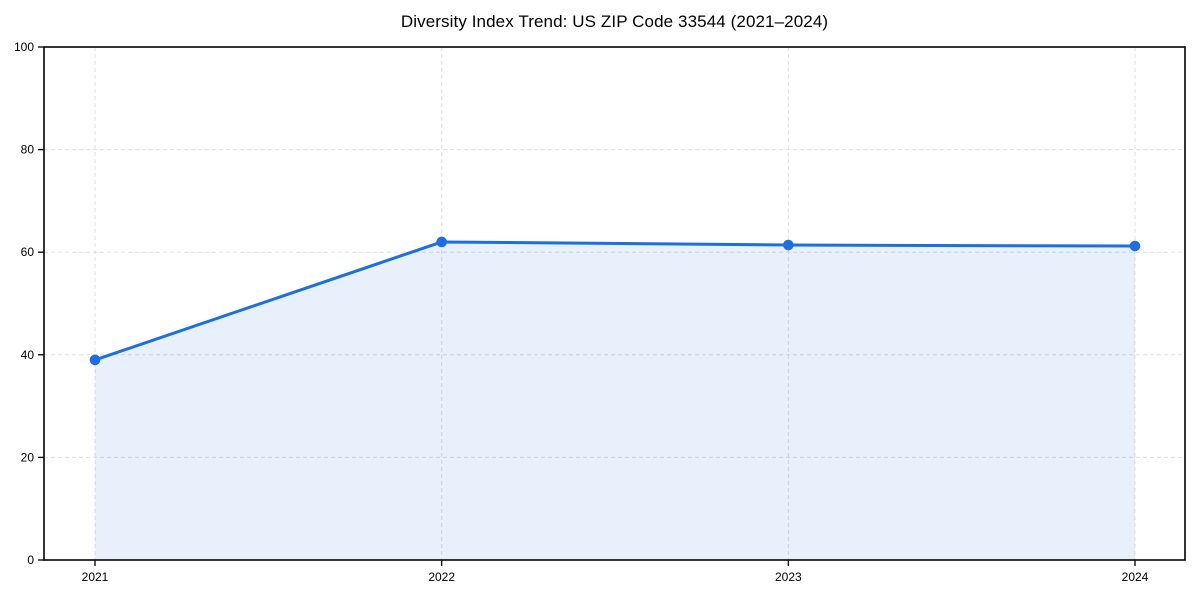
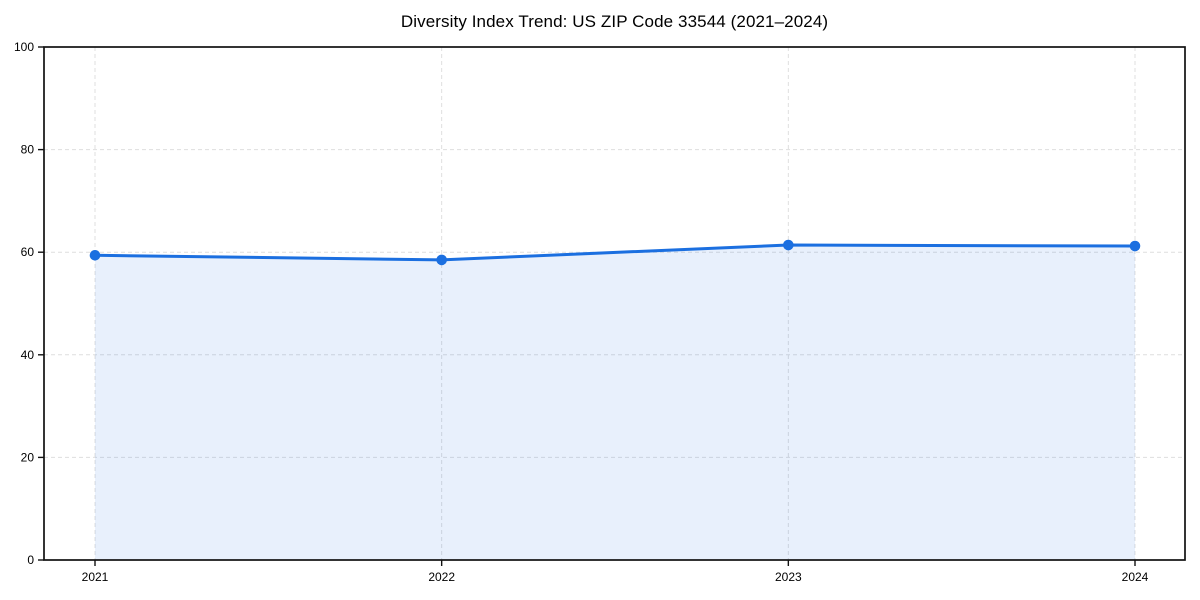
2021: 39 -> 59
2022: 62 -> 58
